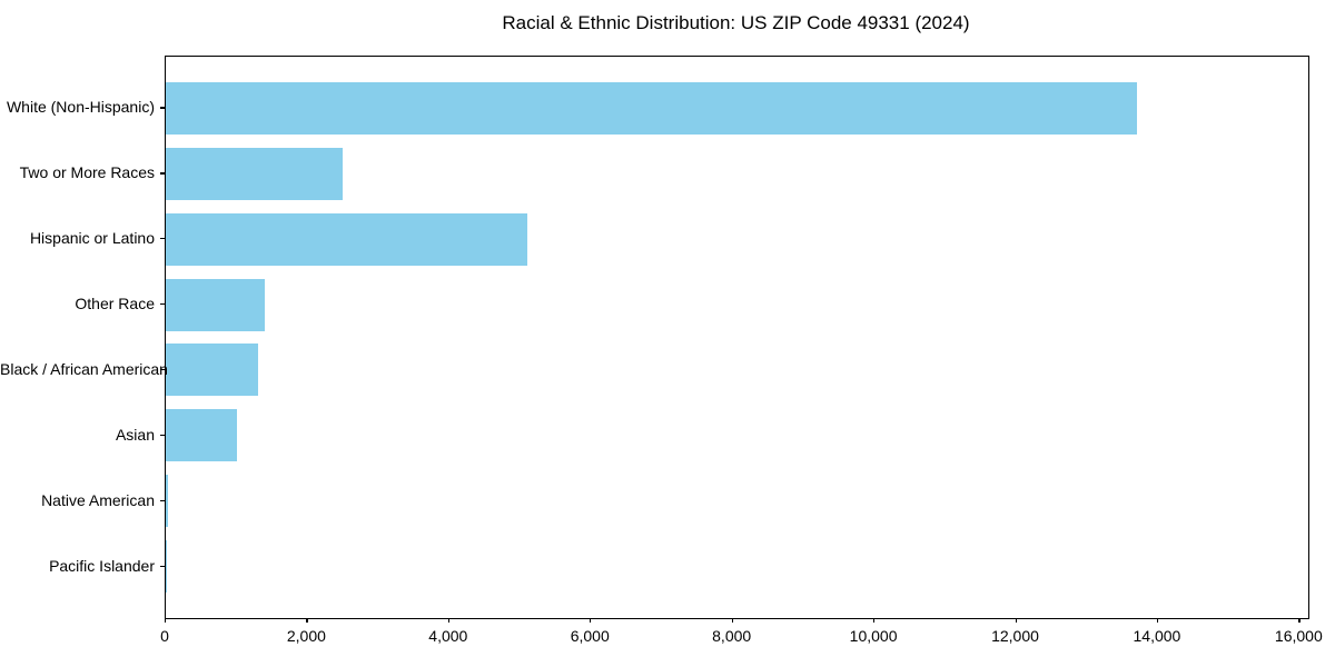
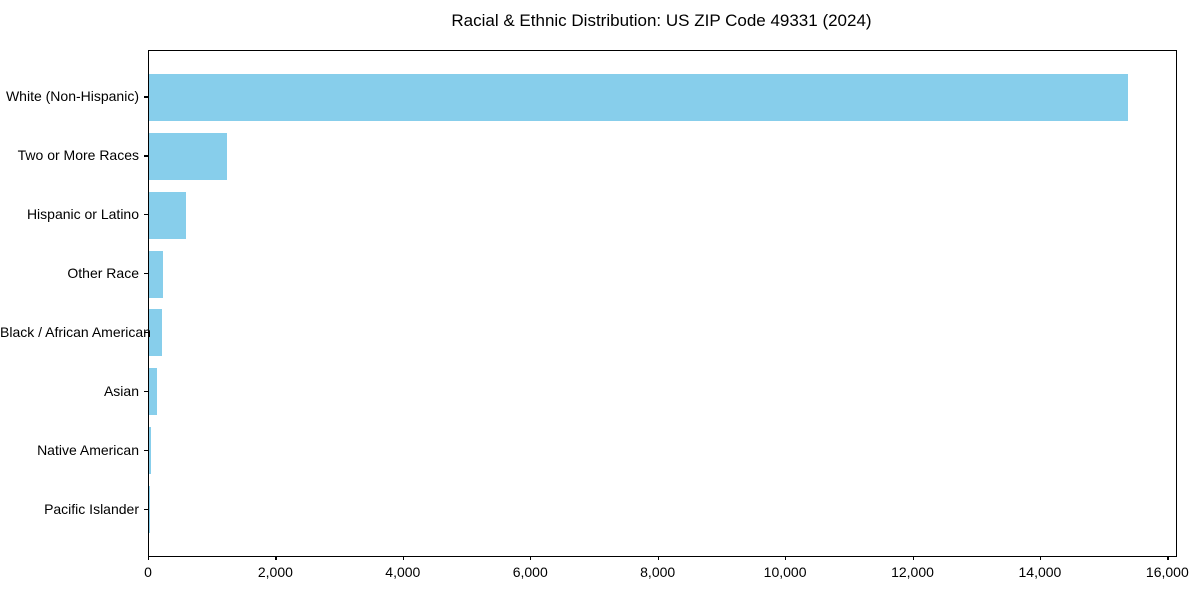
White (Non-Hispanic): 13700 -> 15400
Two or More Races: 2500 -> 1200
Hispanic or Latino: 5100 -> 600
Other Race: 1400 -> 200
Black / African American: 1300 -> 200
Asian: 1000 -> 100
